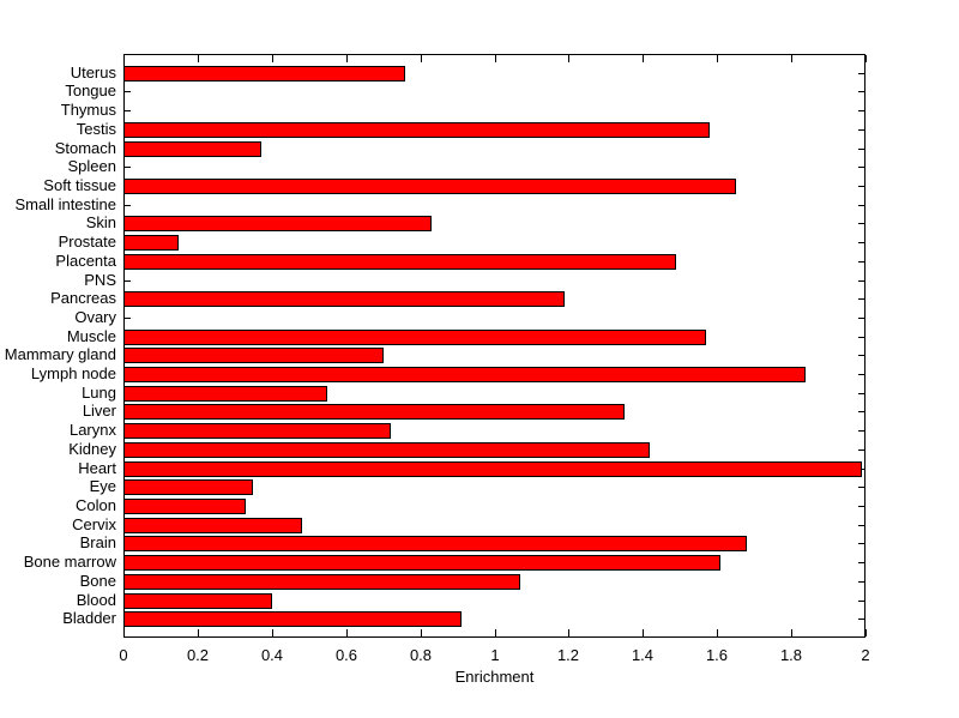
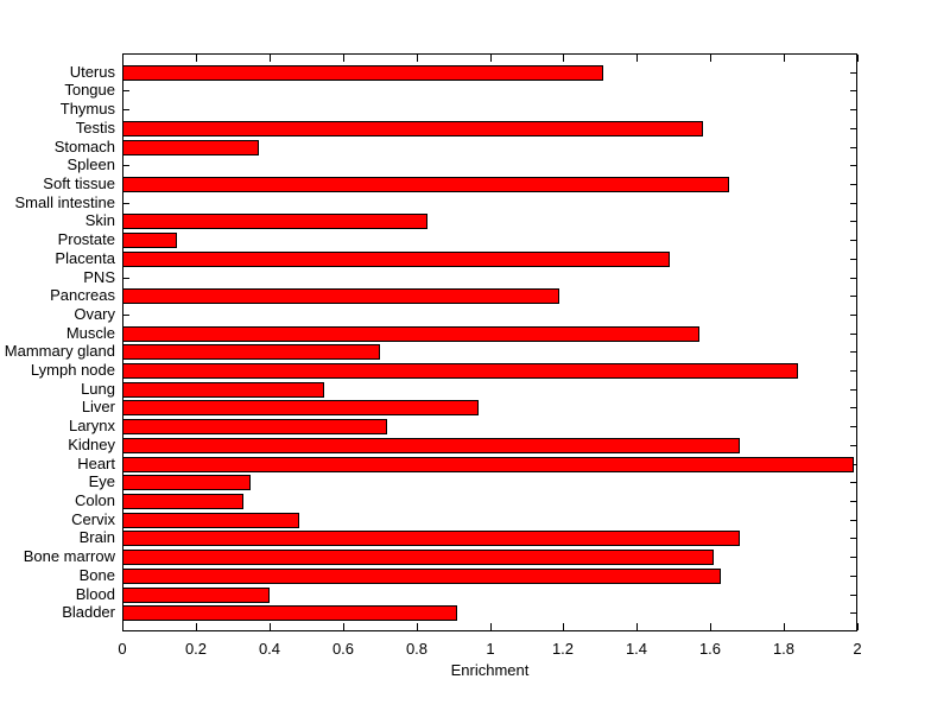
Uterus: 0.76 -> 1.31
Liver: 1.35 -> 0.97
Kidney: 1.42 -> 1.68
Bone: 1.07 -> 1.63
